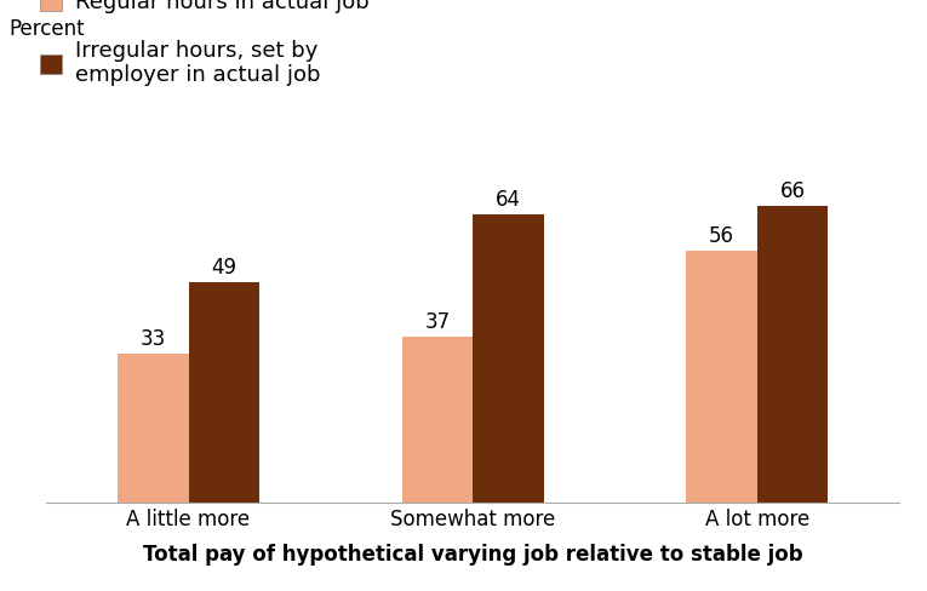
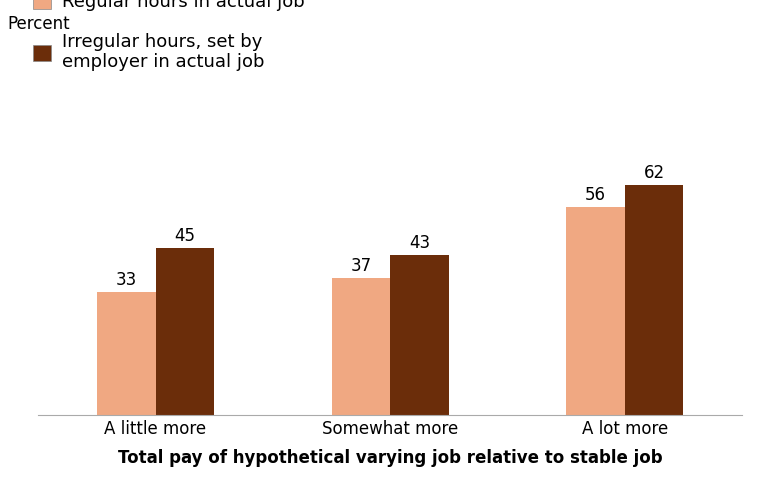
Irregular hours, set by employer in actual job/A little more: 49 -> 45
Irregular hours, set by employer in actual job/Somewhat more: 64 -> 43
Irregular hours, set by employer in actual job/A lot more: 66 -> 62
